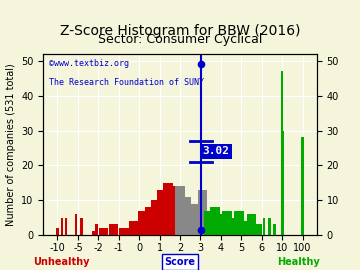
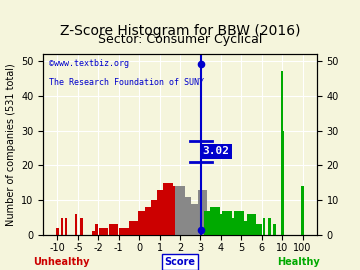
100: 28 -> 14
